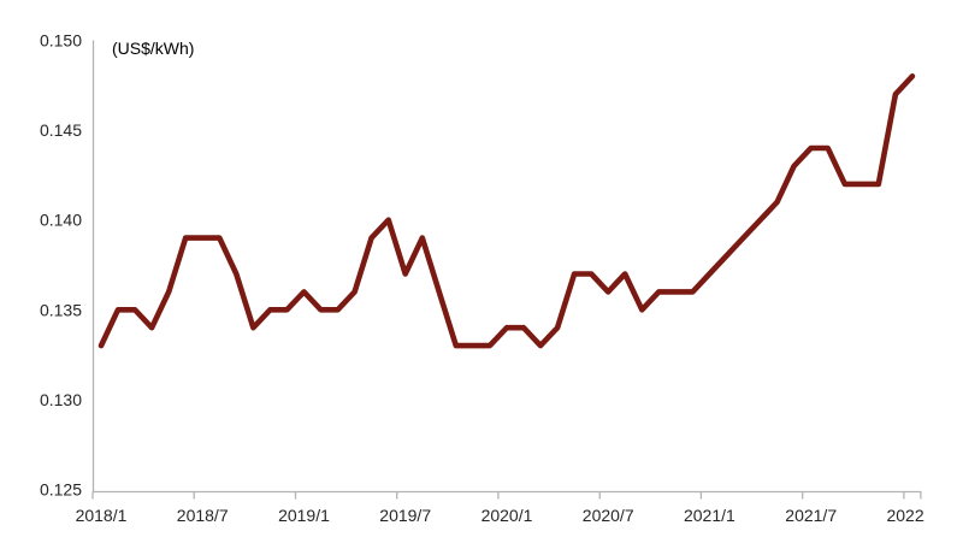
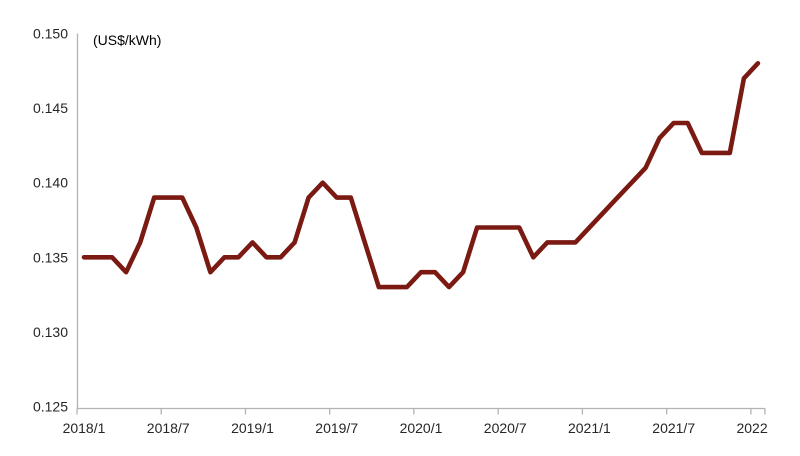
2018/1: 0.133 -> 0.135
2019/7: 0.137 -> 0.139
2020/7: 0.136 -> 0.137
